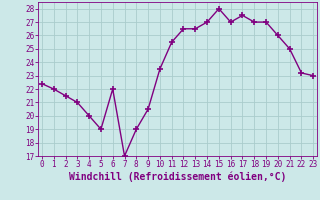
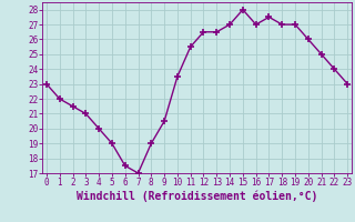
0: 22.4 -> 23.0
6: 22.0 -> 17.5
22: 23.2 -> 24.0
